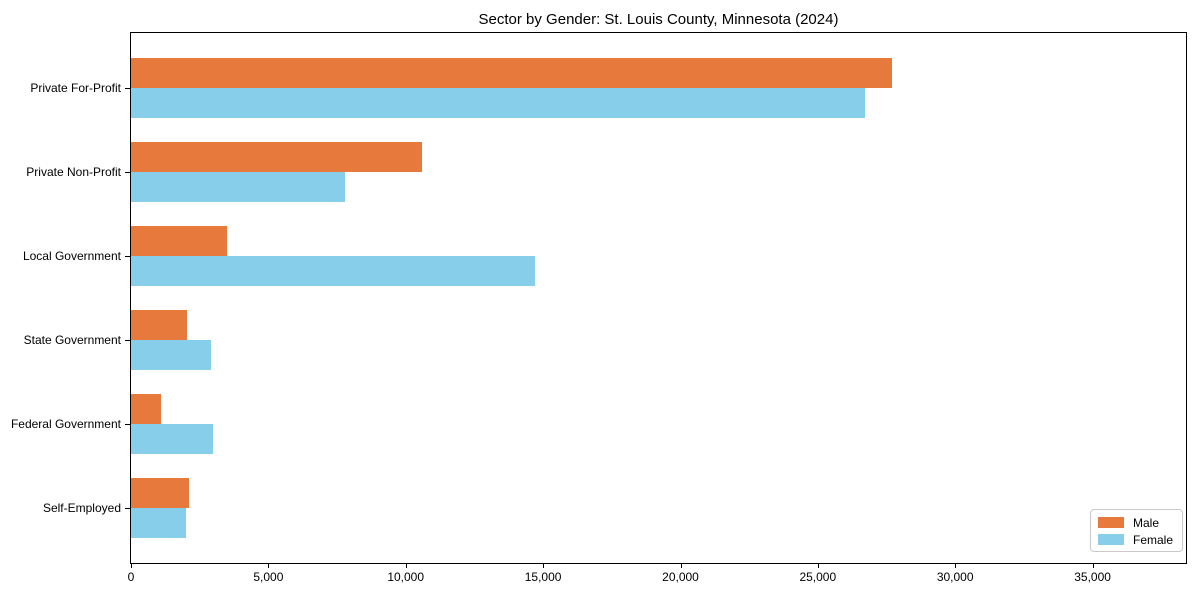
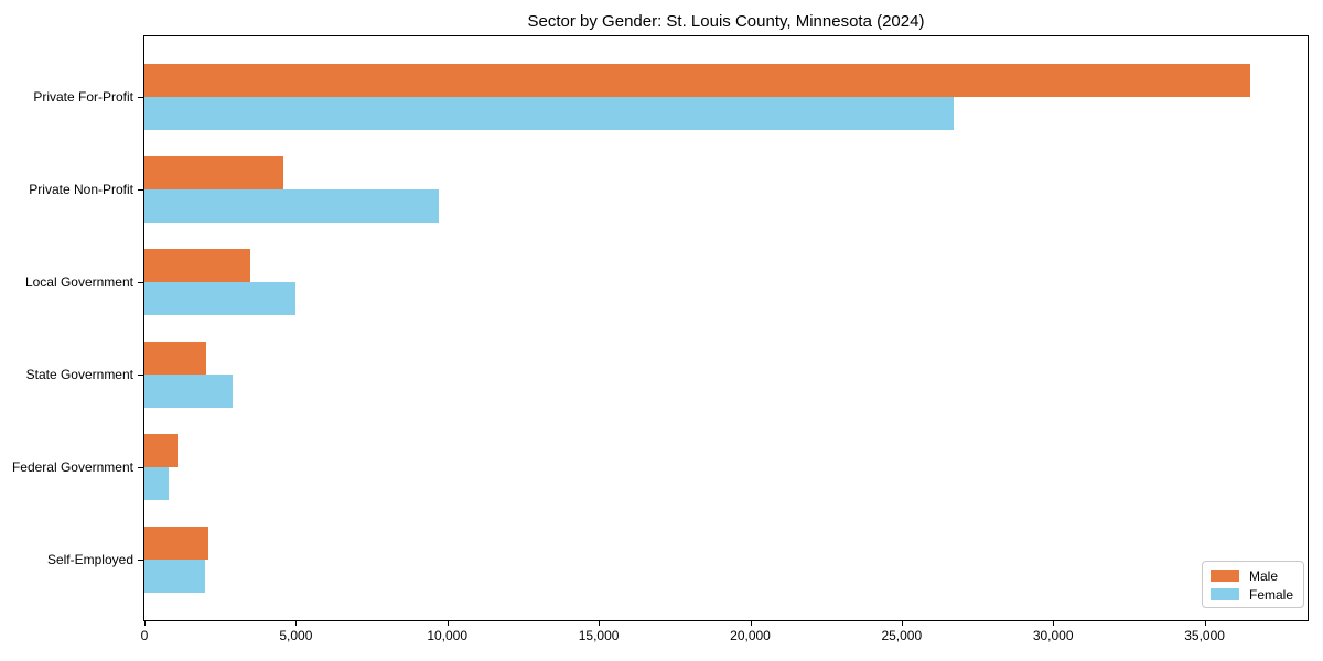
Male/Private For-Profit: 27700 -> 36500
Male/Private Non-Profit: 10600 -> 4600
Female/Private Non-Profit: 7800 -> 9700
Female/Local Government: 14700 -> 5000
Female/Federal Government: 3000 -> 800
